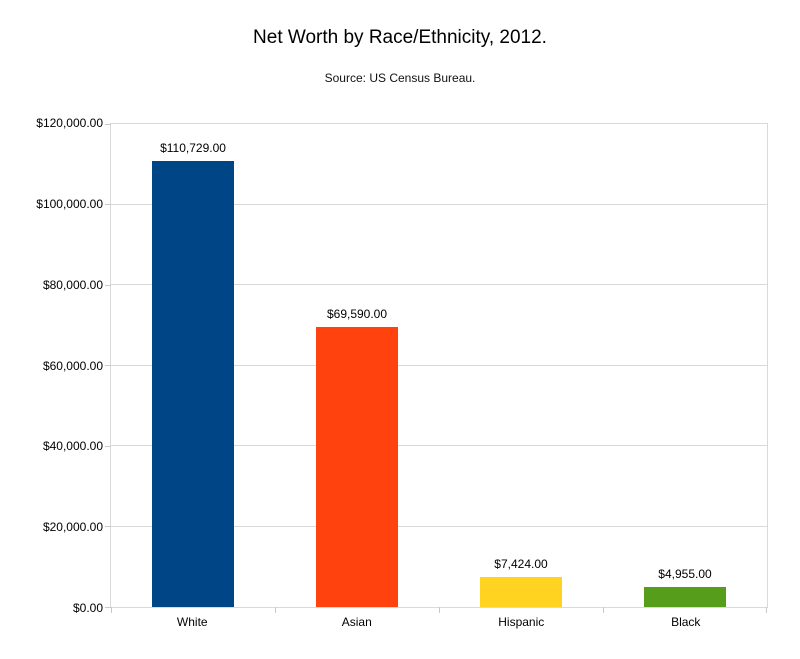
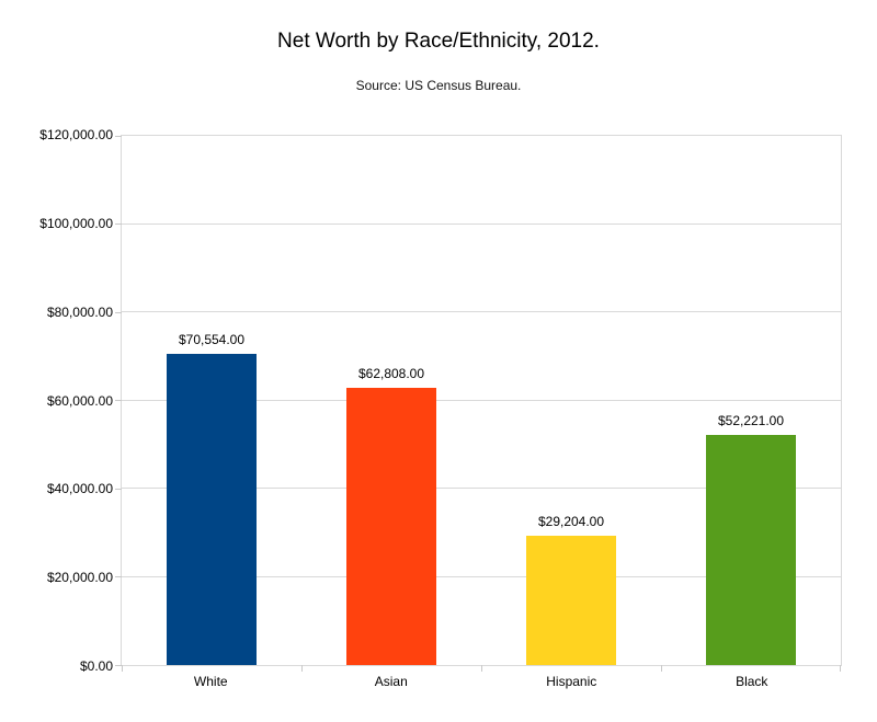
White: $110,729.00 -> $70,554.00
Asian: $69,590.00 -> $62,808.00
Hispanic: $7,424.00 -> $29,204.00
Black: $4,955.00 -> $52,221.00
